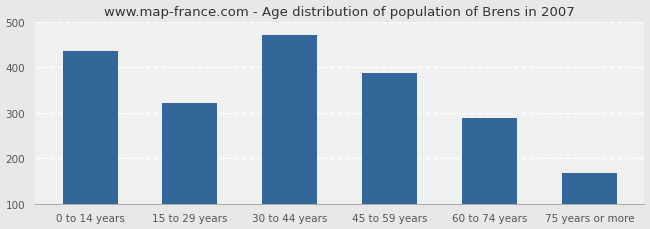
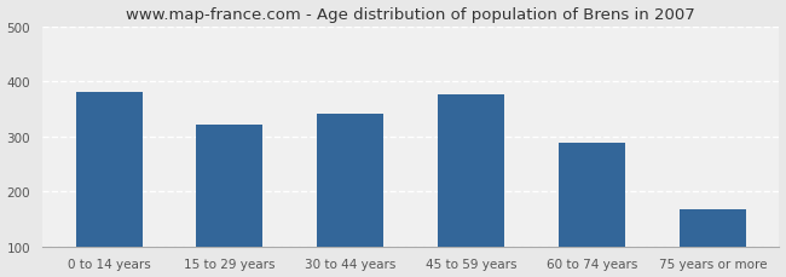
0 to 14 years: 435 -> 380
30 to 44 years: 470 -> 340
45 to 59 years: 388 -> 375
